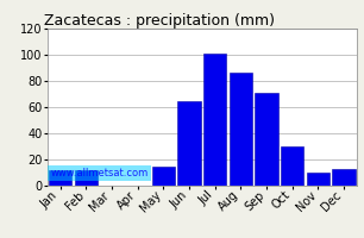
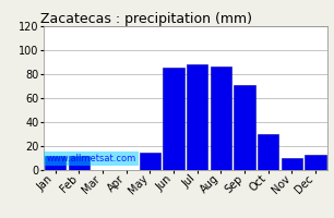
Jun: 65 -> 85
Jul: 101 -> 88
